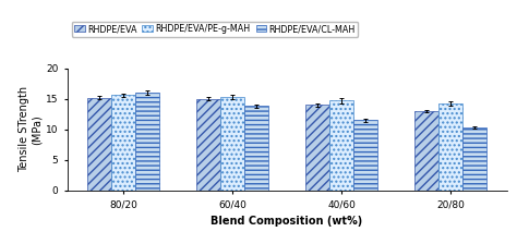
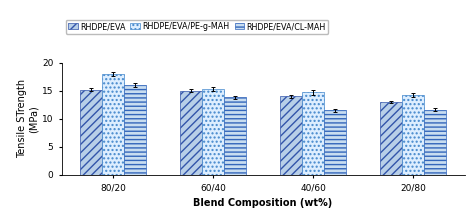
RHDPE/EVA/PE-g-MAH/80/20: 15.6 -> 18.0
RHDPE/EVA/CL-MAH/20/80: 10.3 -> 11.6
